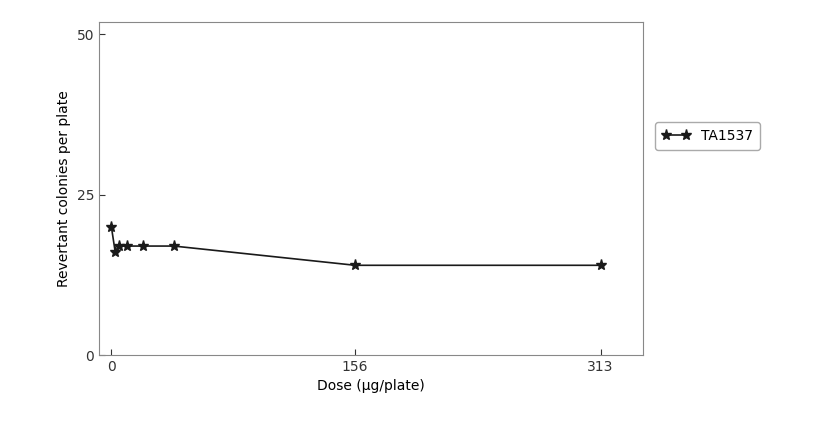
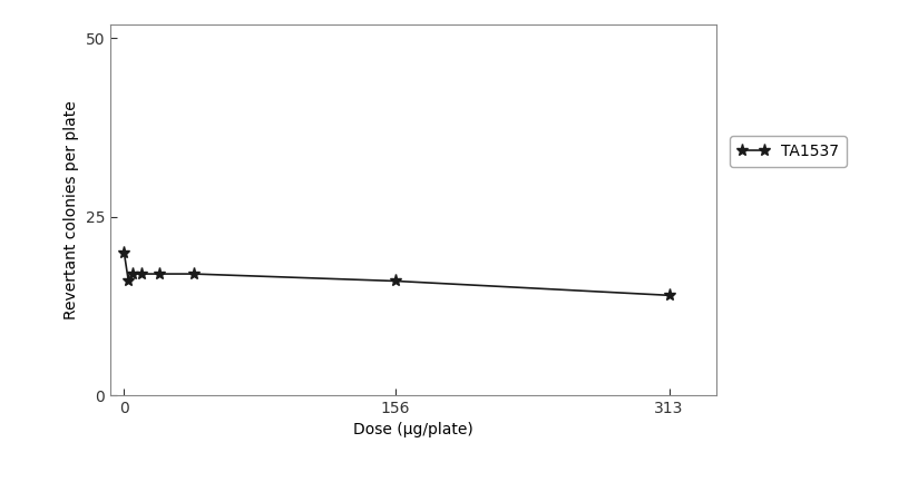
156: 14 -> 16
